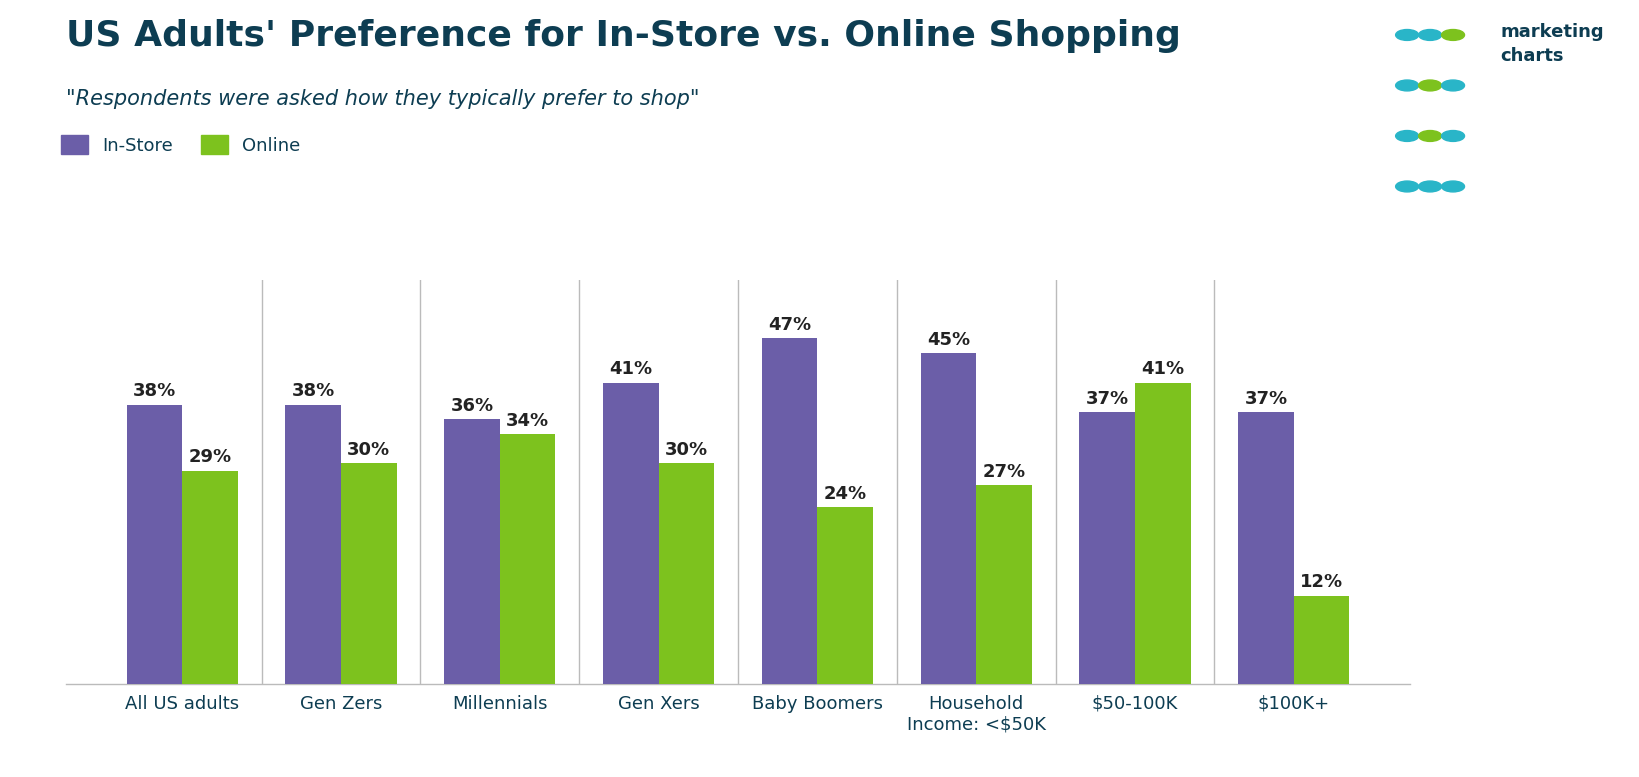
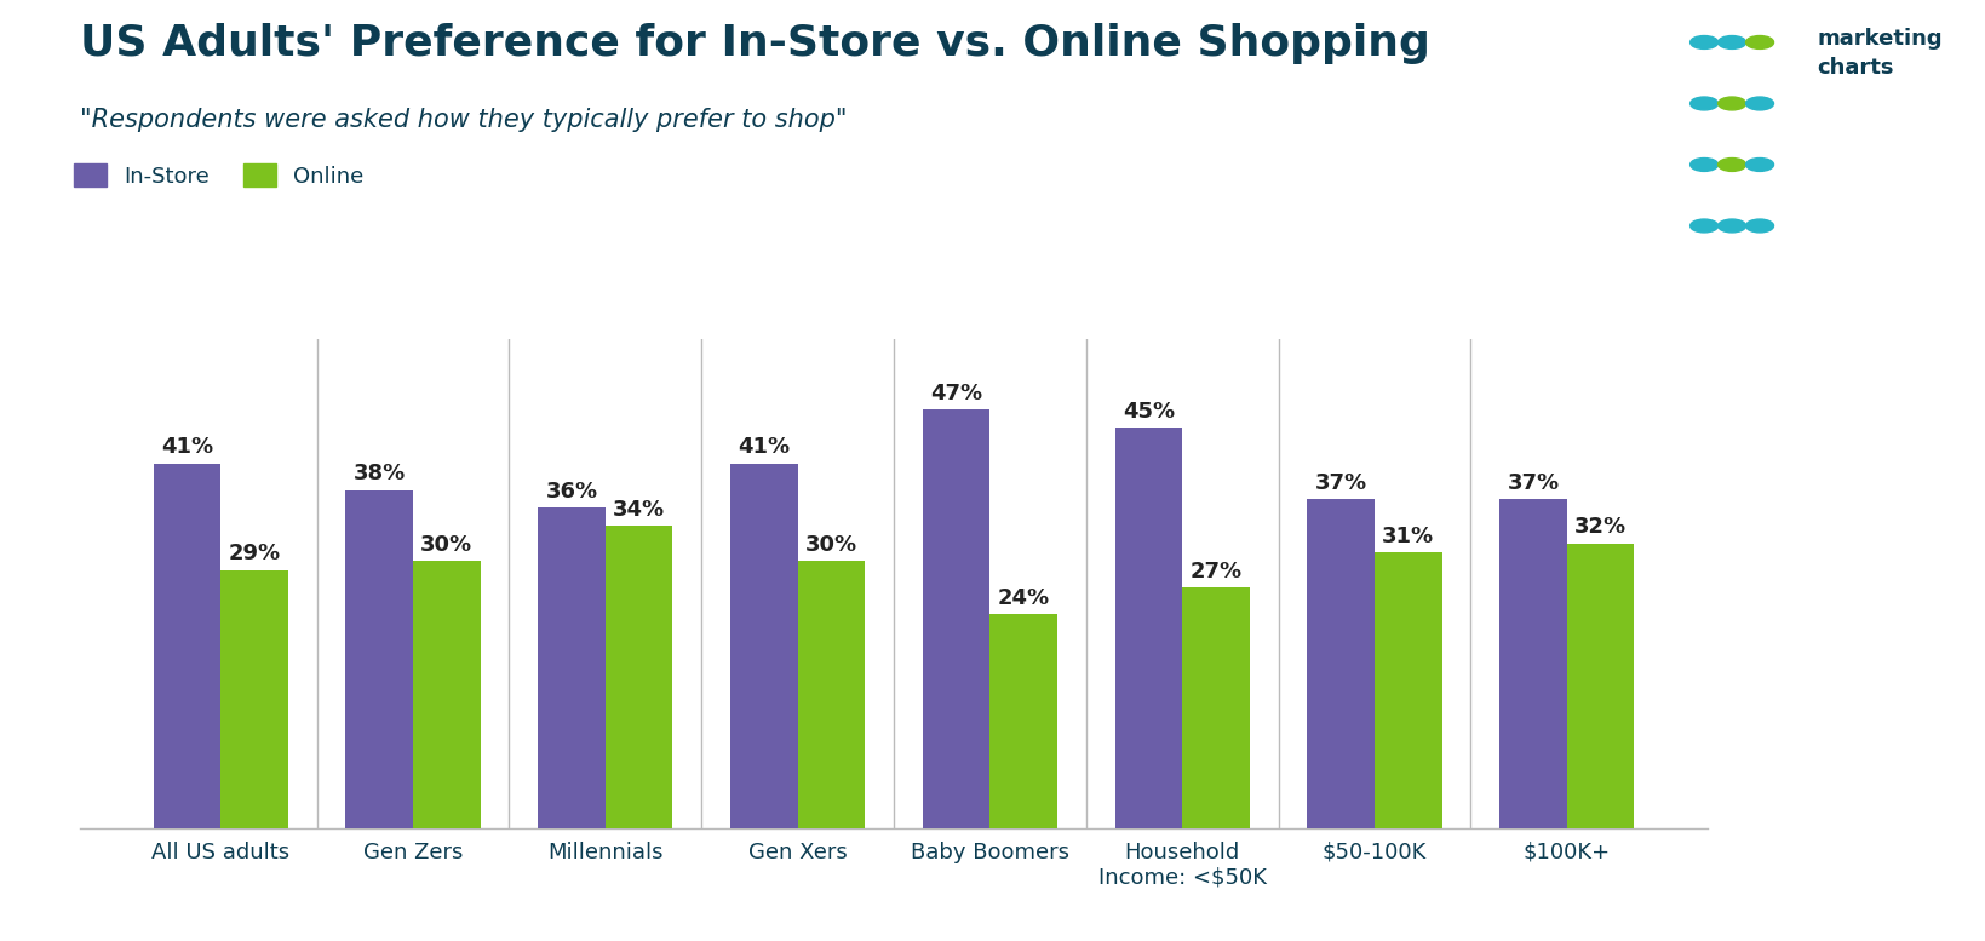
In-Store/All US adults: 38% -> 41%
Online/$50-100K: 41% -> 31%
Online/$100K+: 12% -> 32%
